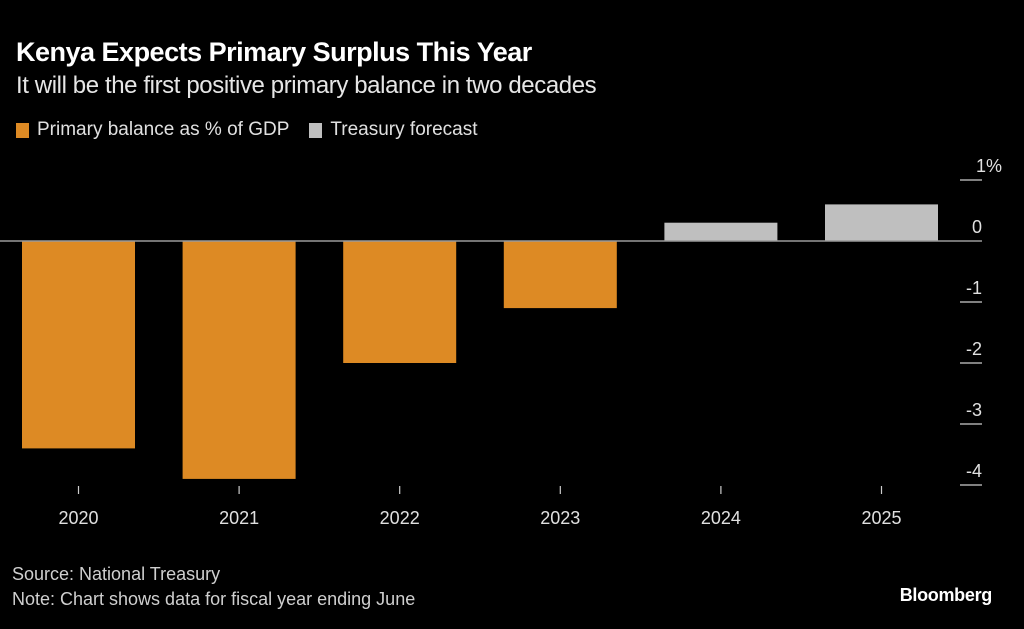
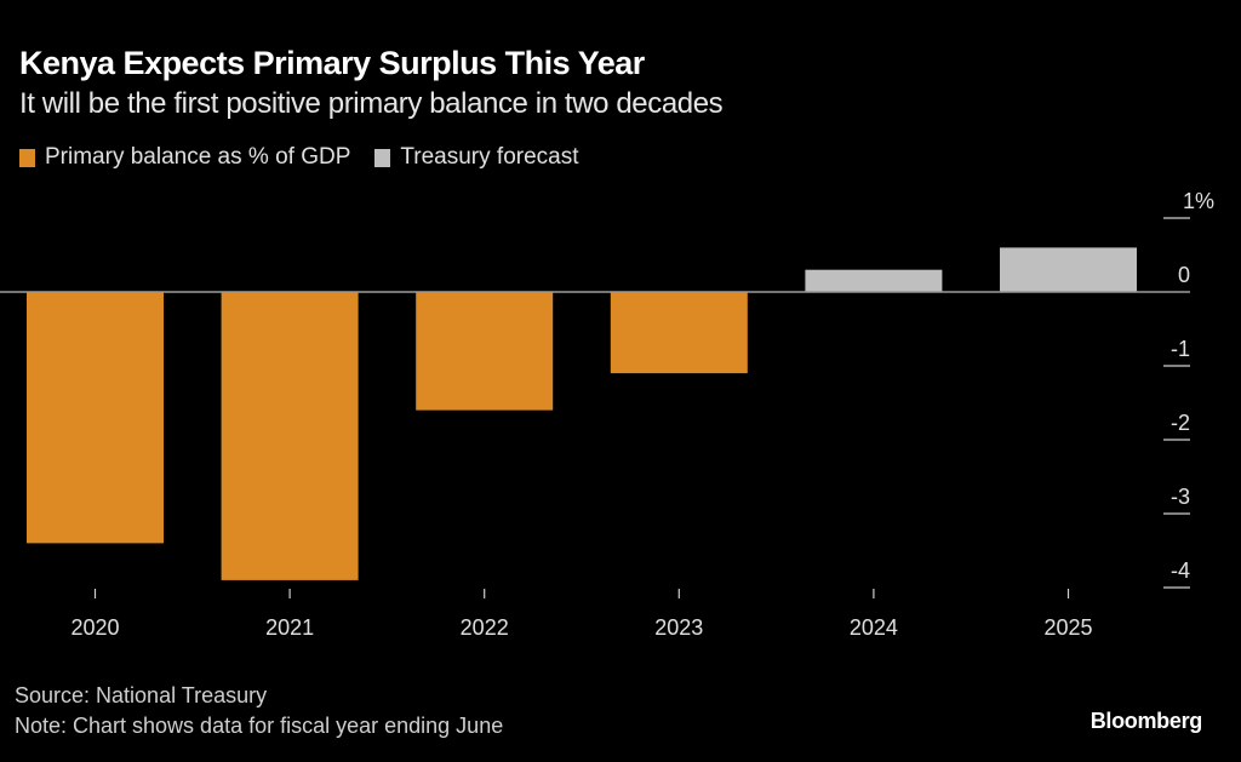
Primary balance as % of GDP/2022: -2.0 -> -1.6
